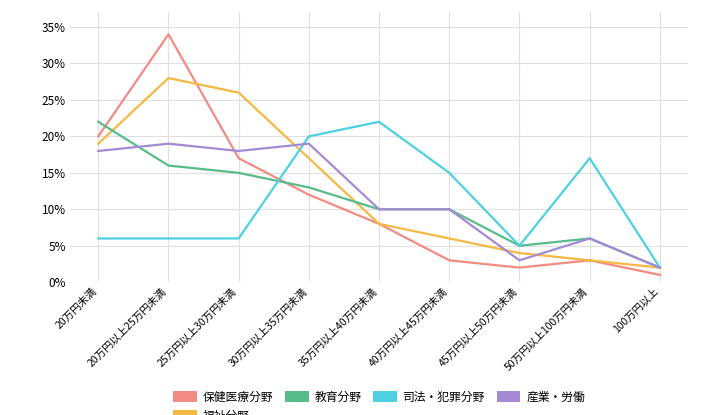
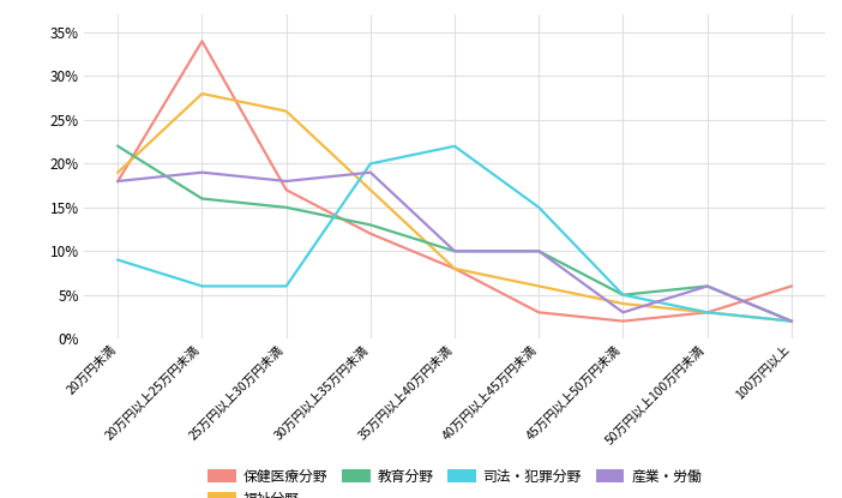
保健医療分野/20万円未満: 20% -> 18%
司法・犯罪分野/20万円未満: 6% -> 9%
司法・犯罪分野/50万円以上100万円未満: 17% -> 3%
保健医療分野/100万円以上: 1% -> 6%
